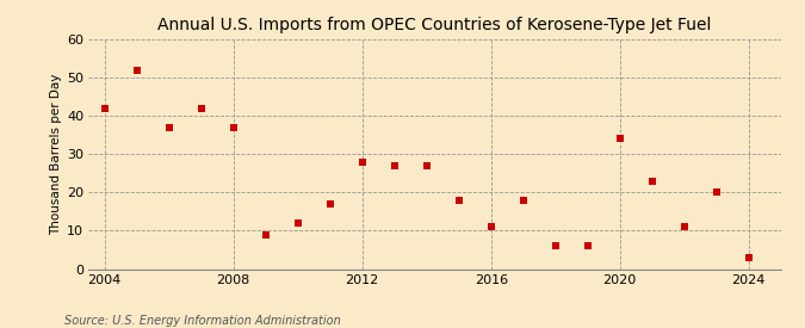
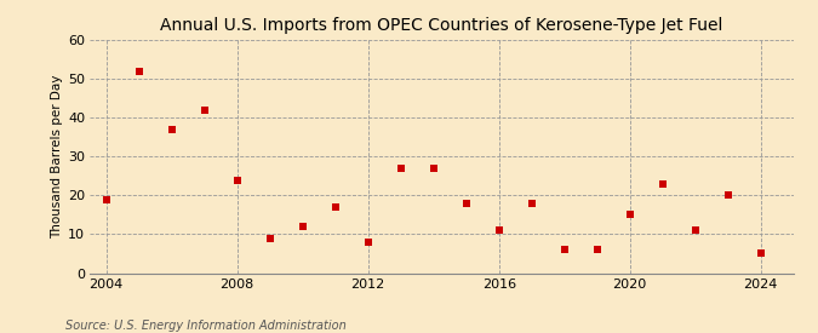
2004: 42 -> 19
2008: 37 -> 24
2012: 28 -> 8
2020: 34 -> 15
2024: 3 -> 5
